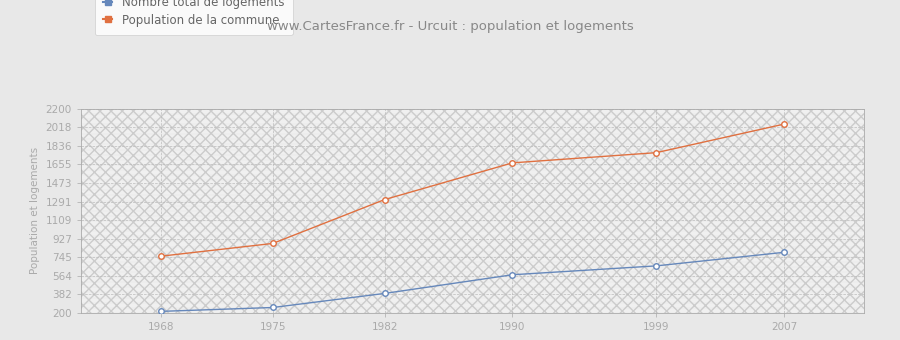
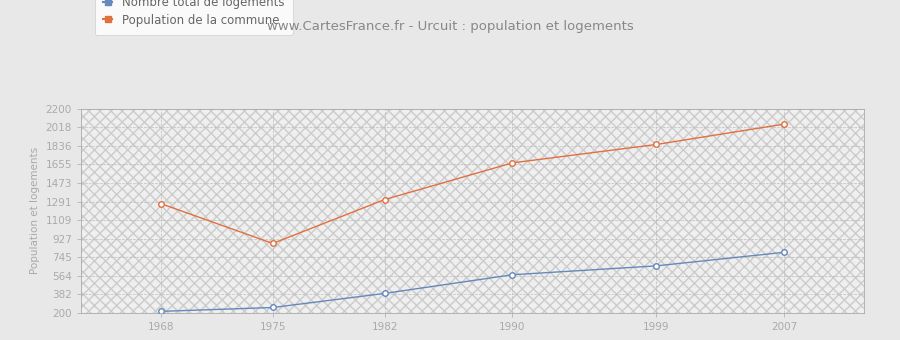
Population de la commune/1968: 760 -> 1270
Population de la commune/1999: 1770 -> 1850
